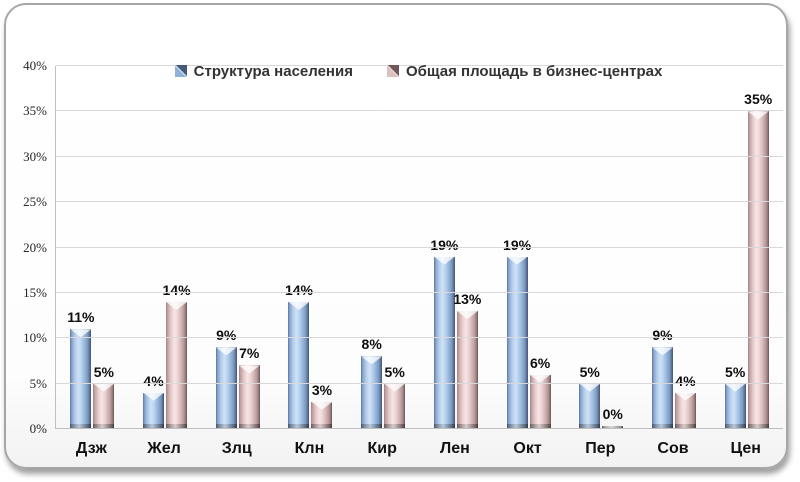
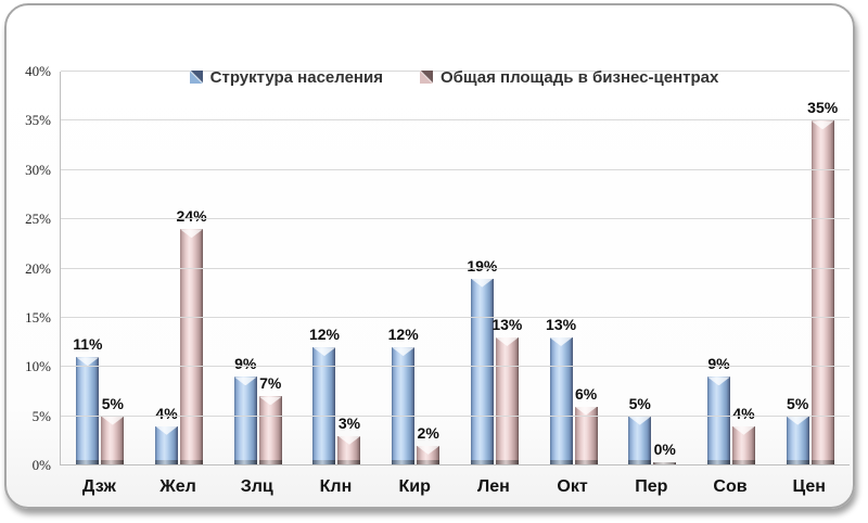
Общая площадь в бизнес-центрах/Жел: 14% -> 24%
Структура населения/Клн: 14% -> 12%
Структура населения/Кир: 8% -> 12%
Общая площадь в бизнес-центрах/Кир: 5% -> 2%
Структура населения/Окт: 19% -> 13%
